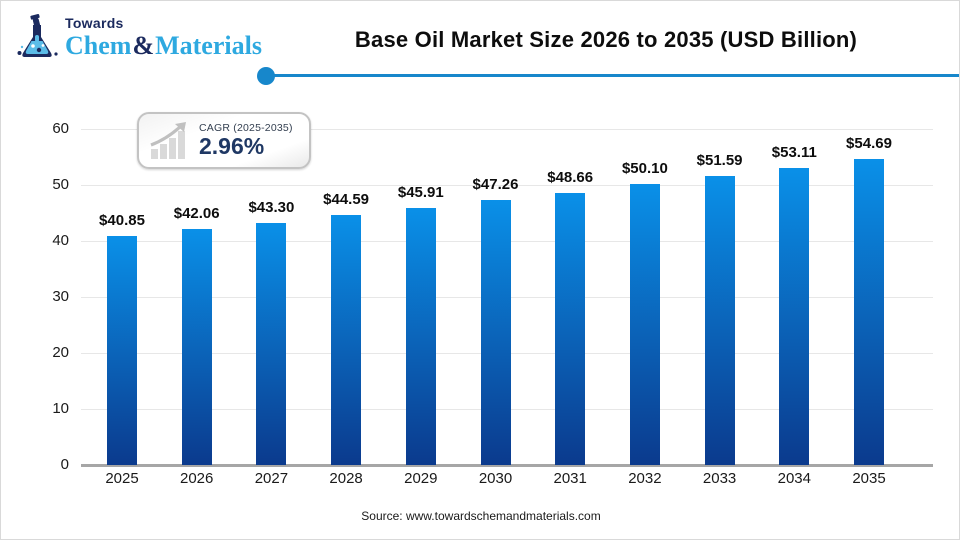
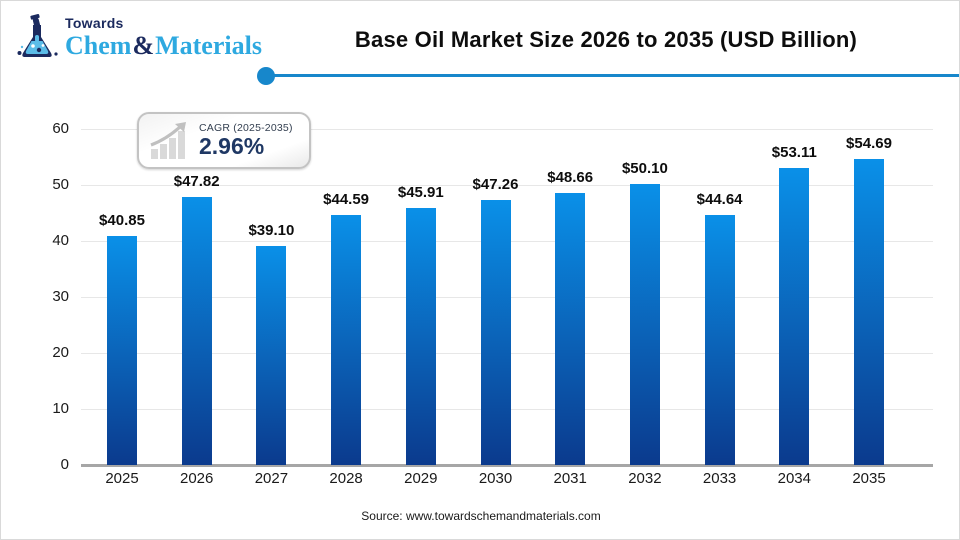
2026: $42.06 -> $47.82
2027: $43.30 -> $39.10
2033: $51.59 -> $44.64
